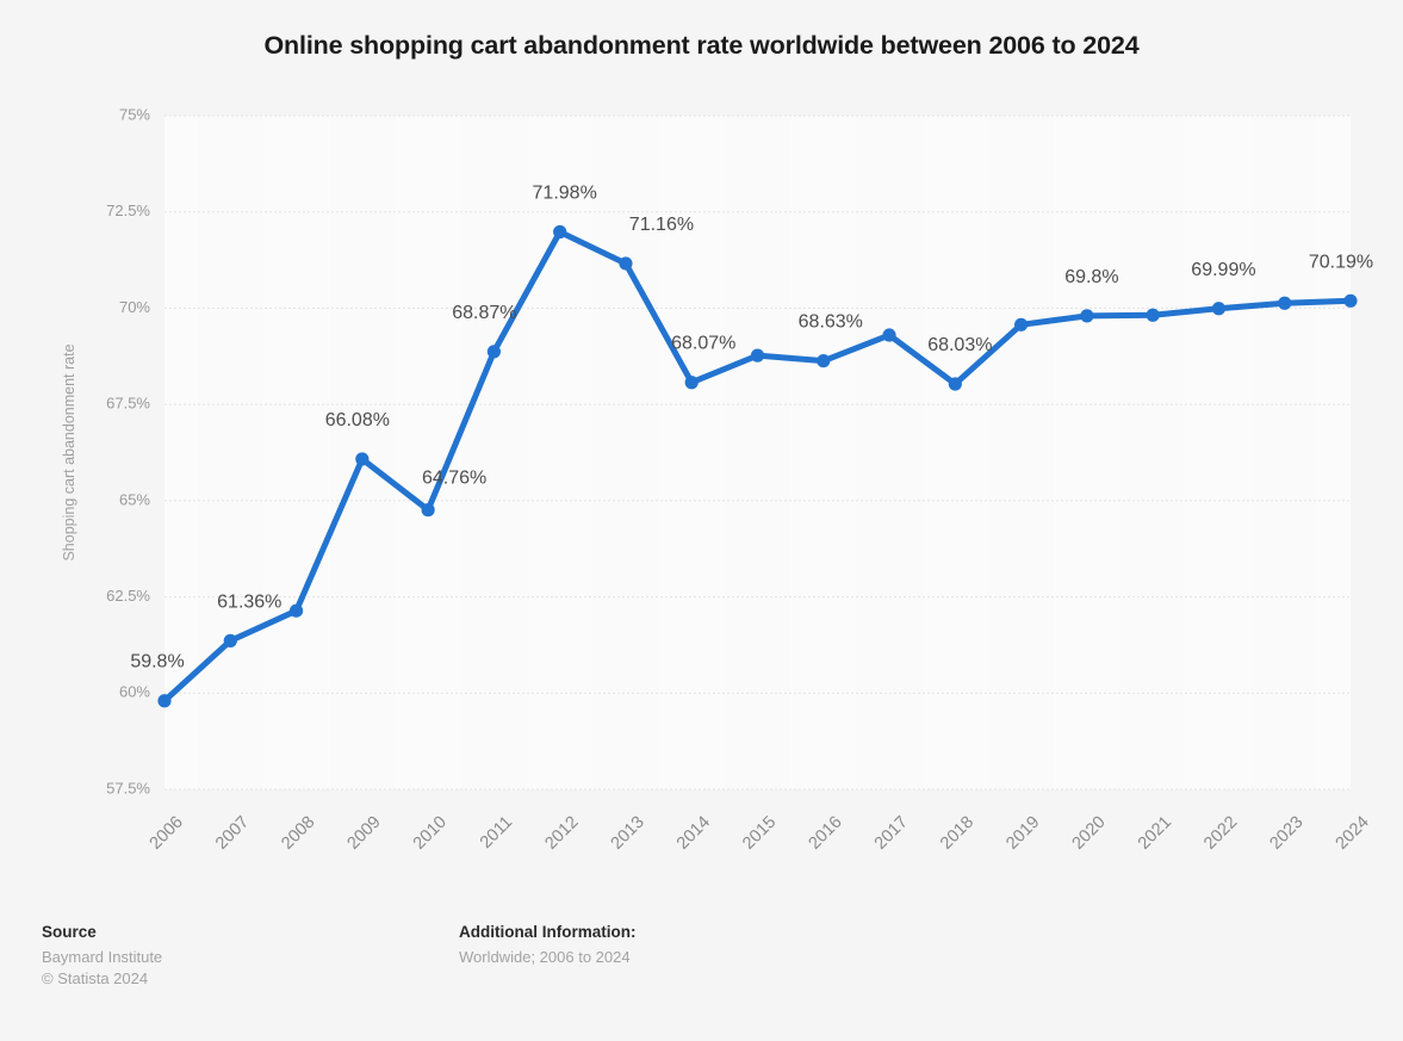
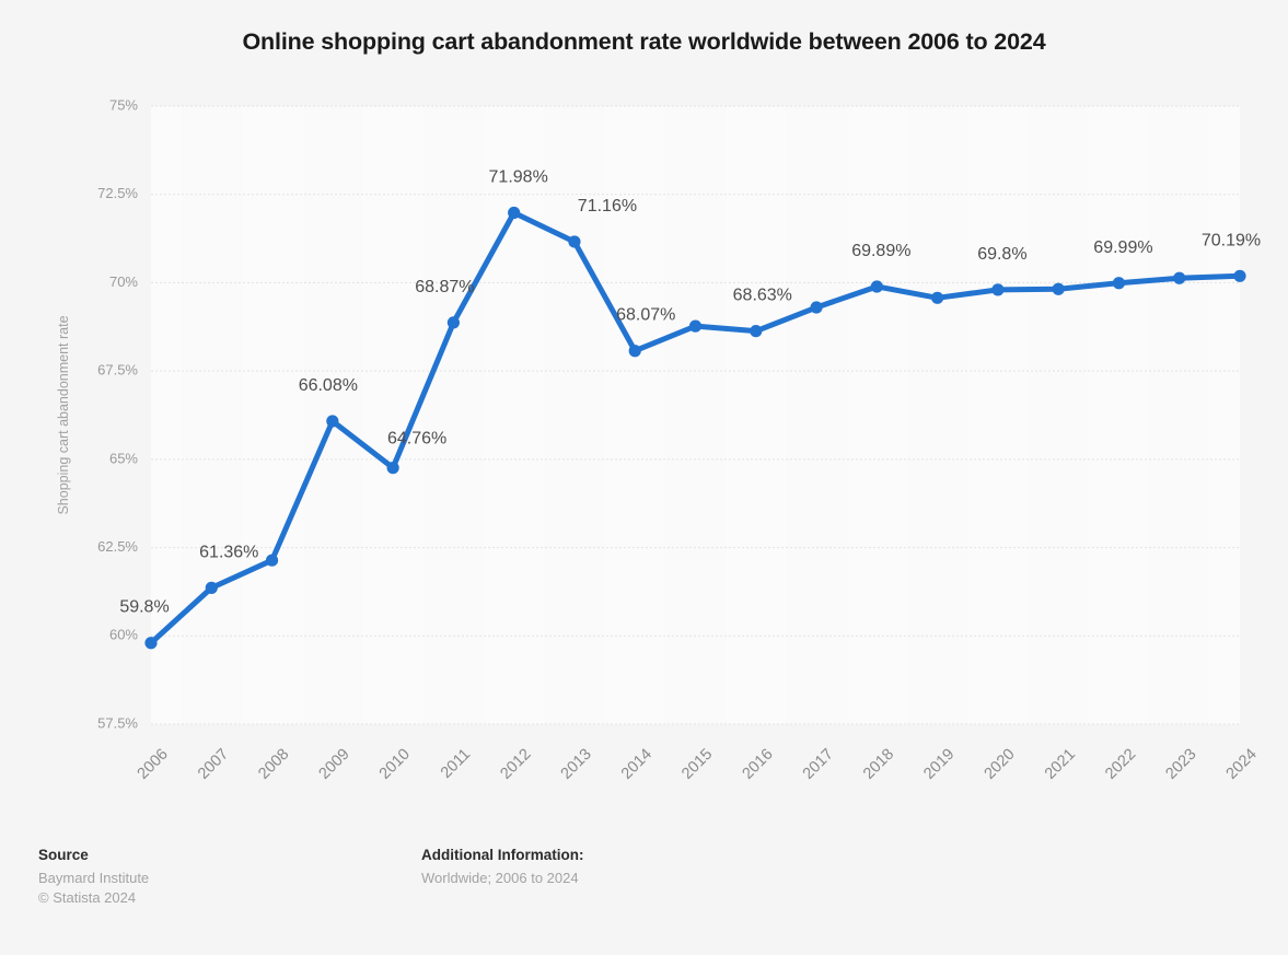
2018: 68.03% -> 69.89%
